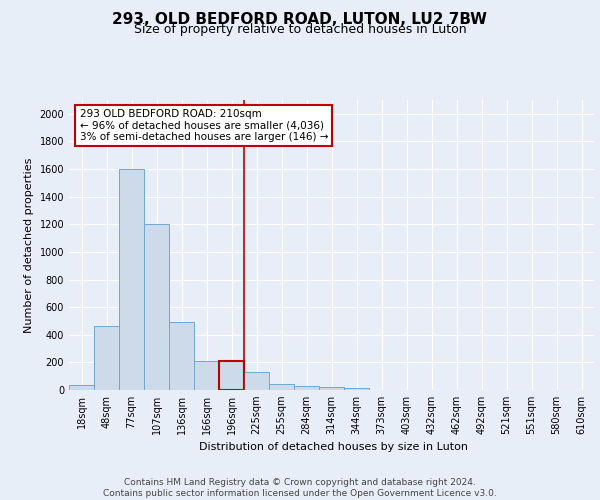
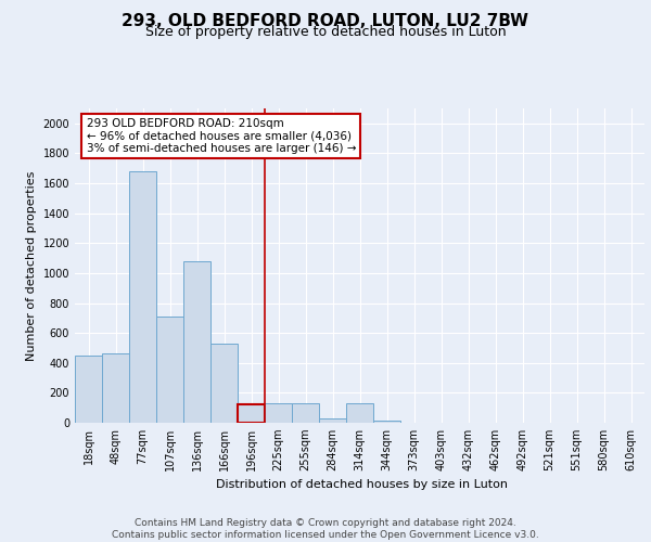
18sqm: 40 -> 450
77sqm: 1600 -> 1680
107sqm: 1200 -> 710
136sqm: 490 -> 1080
166sqm: 210 -> 530
196sqm: 210 -> 120
255sqm: 40 -> 130
314sqm: 20 -> 130
